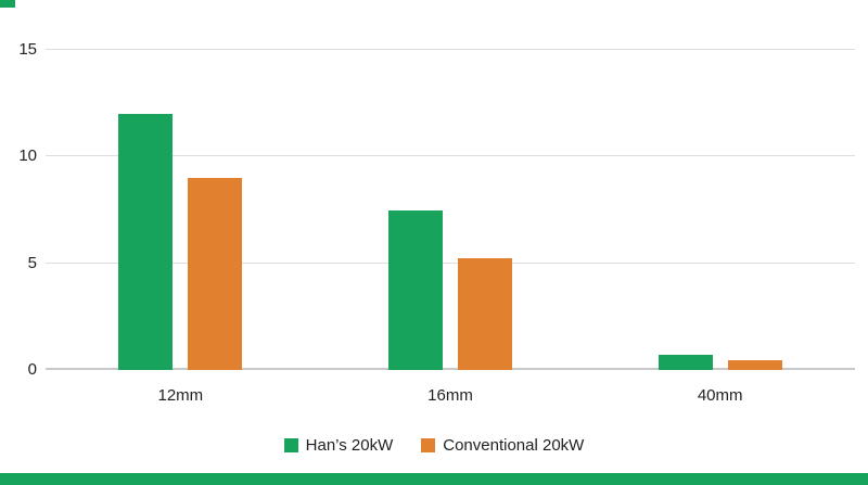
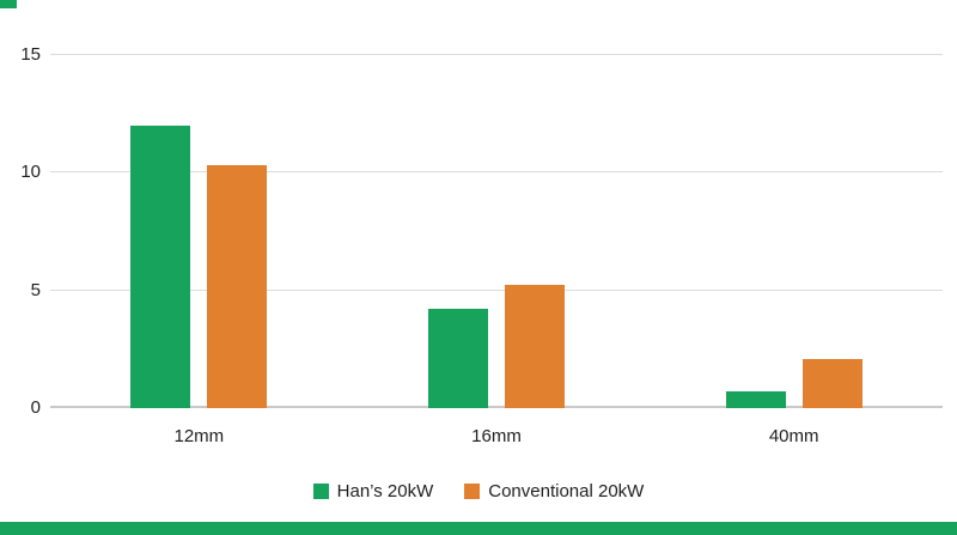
Conventional 20kW/12mm: 9.0 -> 10.3
Han’s 20kW/16mm: 7.5 -> 4.2
Conventional 20kW/40mm: 0.5 -> 2.1
